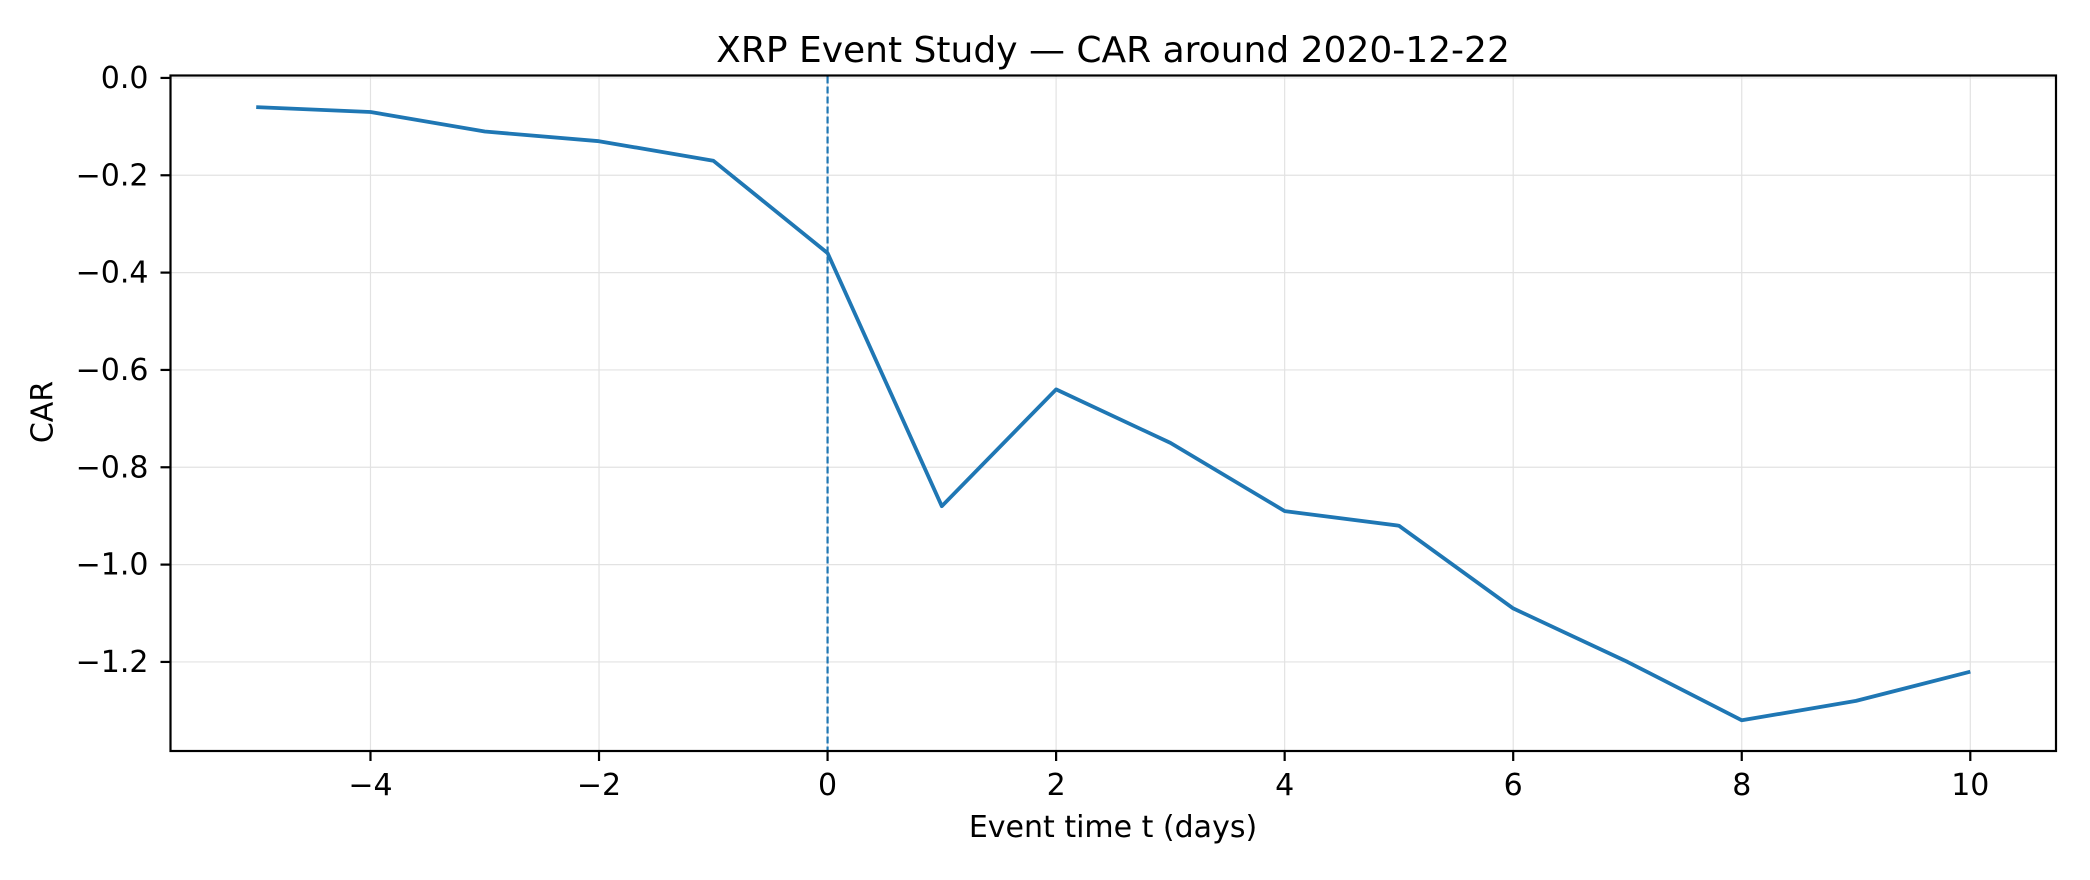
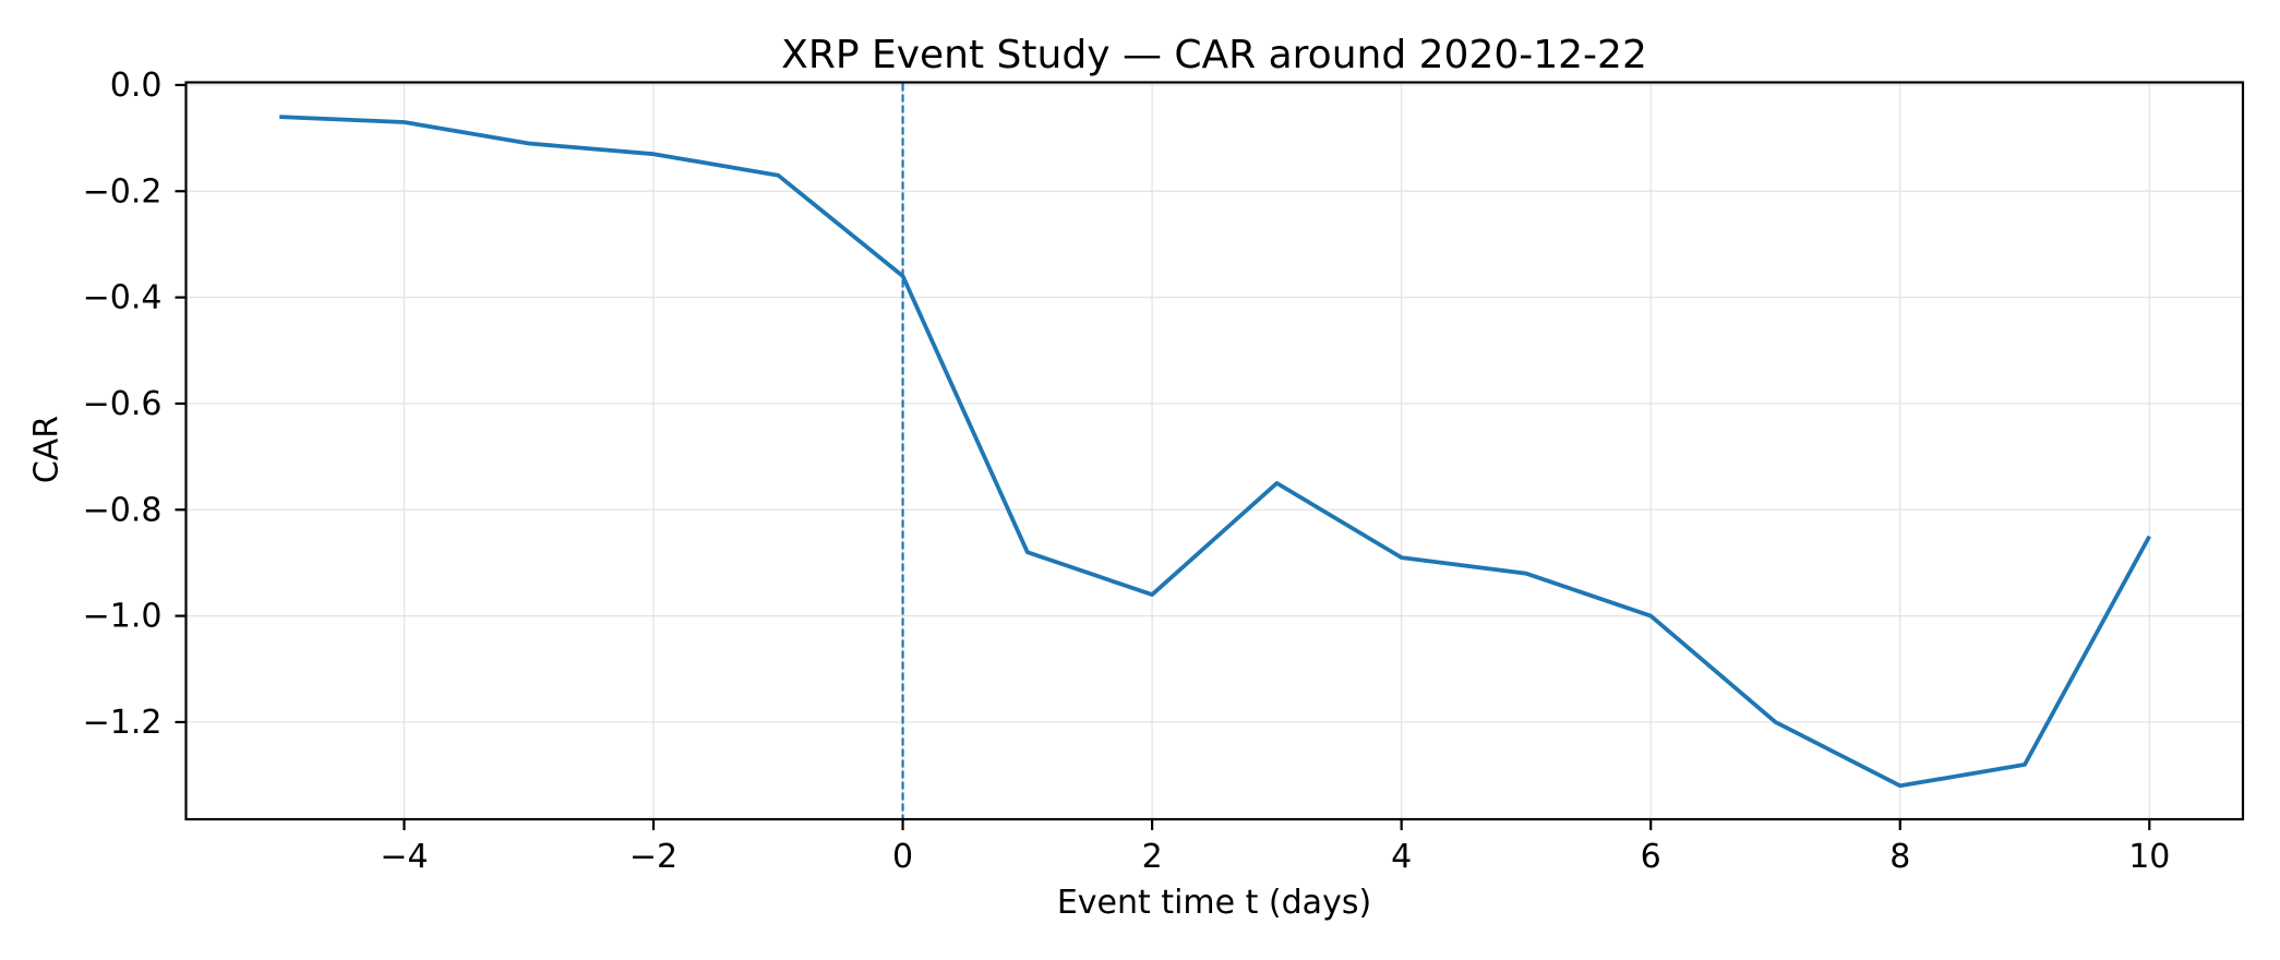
2: -0.64 -> -0.96
6: -1.09 -> -1.00
10: -1.22 -> -0.85
